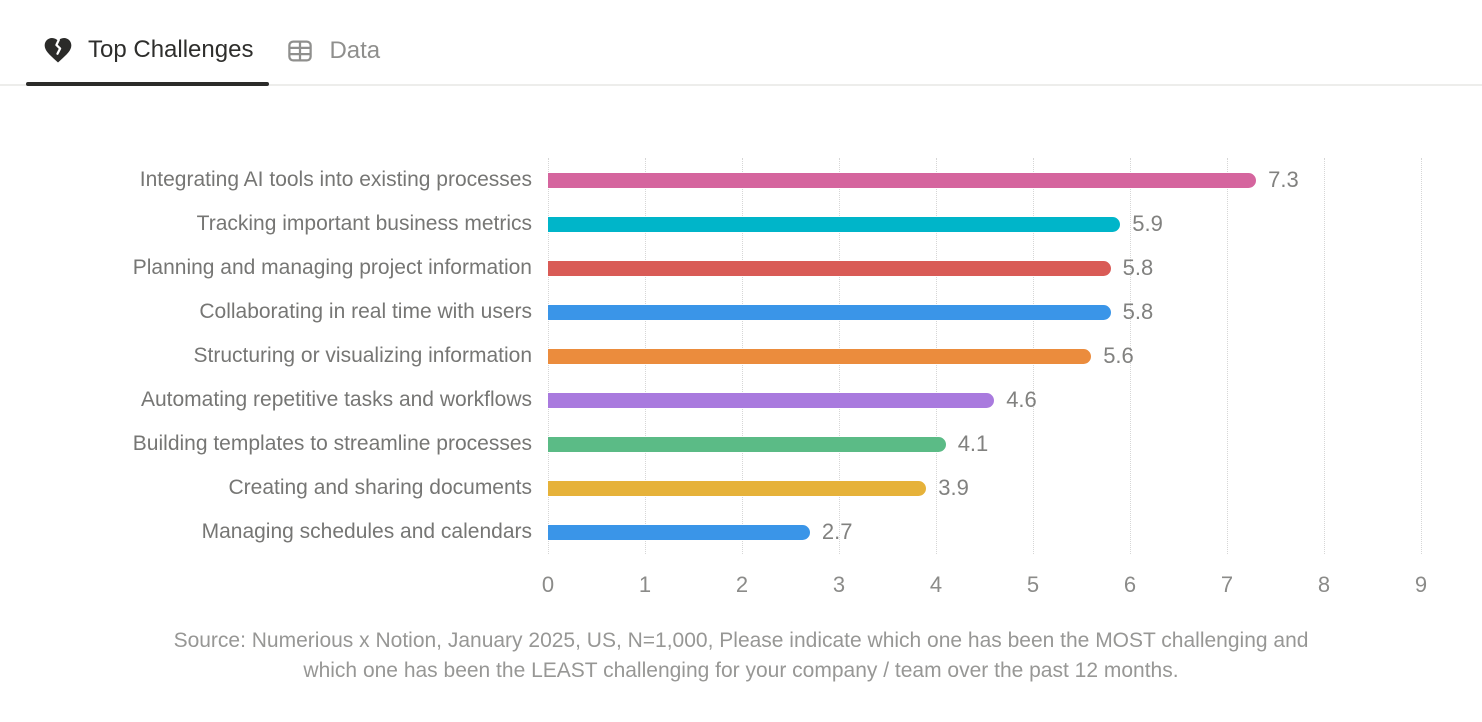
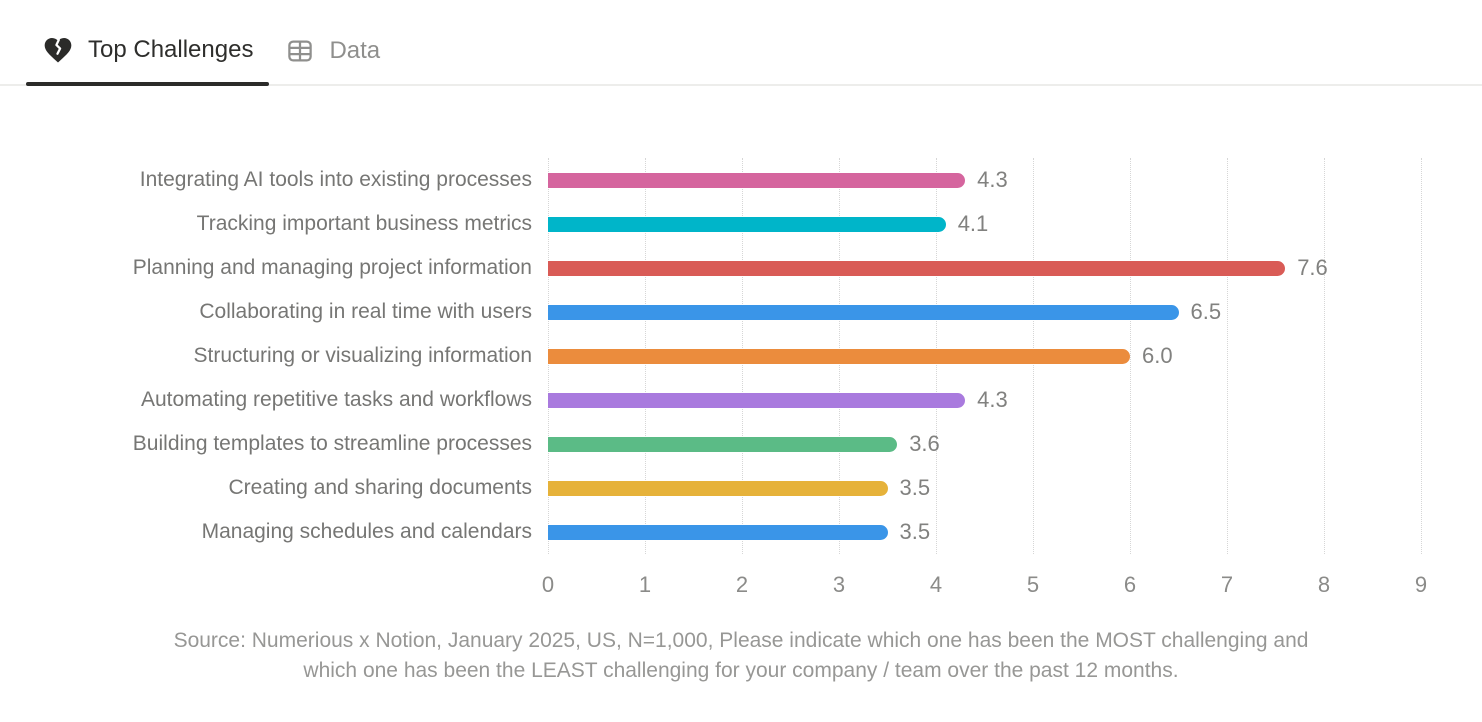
Integrating AI tools into existing processes: 7.3 -> 4.3
Tracking important business metrics: 5.9 -> 4.1
Planning and managing project information: 5.8 -> 7.6
Collaborating in real time with users: 5.8 -> 6.5
Structuring or visualizing information: 5.6 -> 6.0
Automating repetitive tasks and workflows: 4.6 -> 4.3
Building templates to streamline processes: 4.1 -> 3.6
Creating and sharing documents: 3.9 -> 3.5
Managing schedules and calendars: 2.7 -> 3.5
